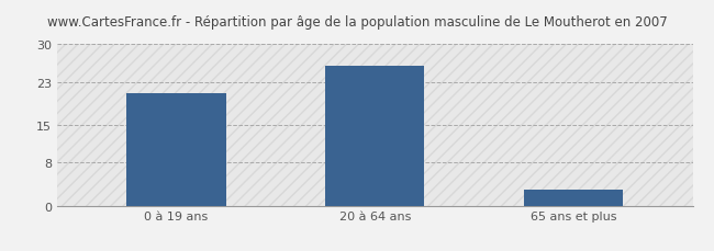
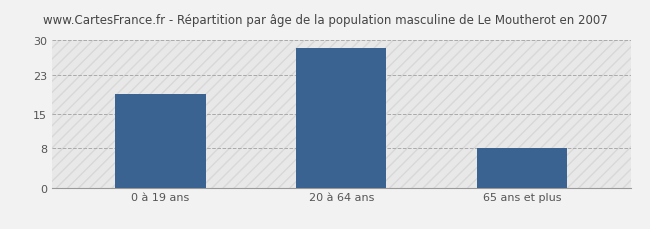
0 à 19 ans: 21.0 -> 19.0
20 à 64 ans: 26.0 -> 28.5
65 ans et plus: 3.0 -> 8.0
